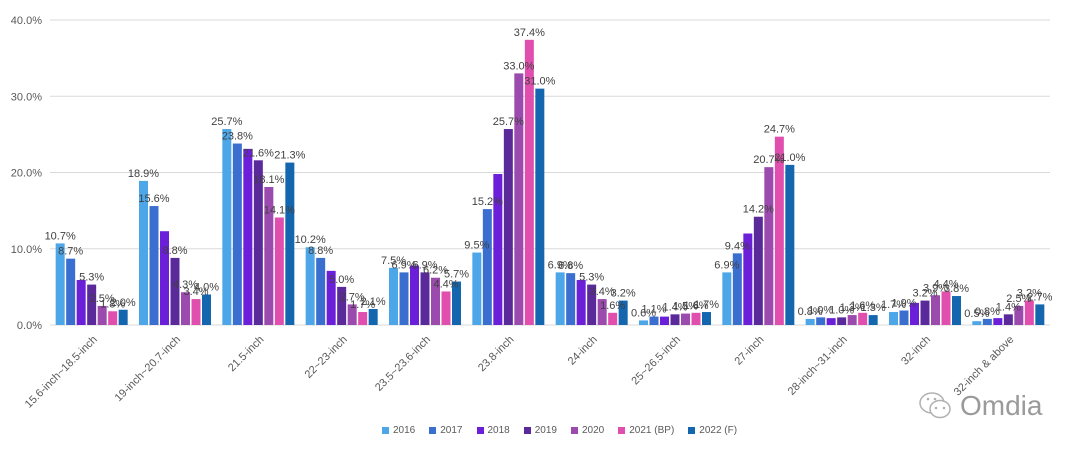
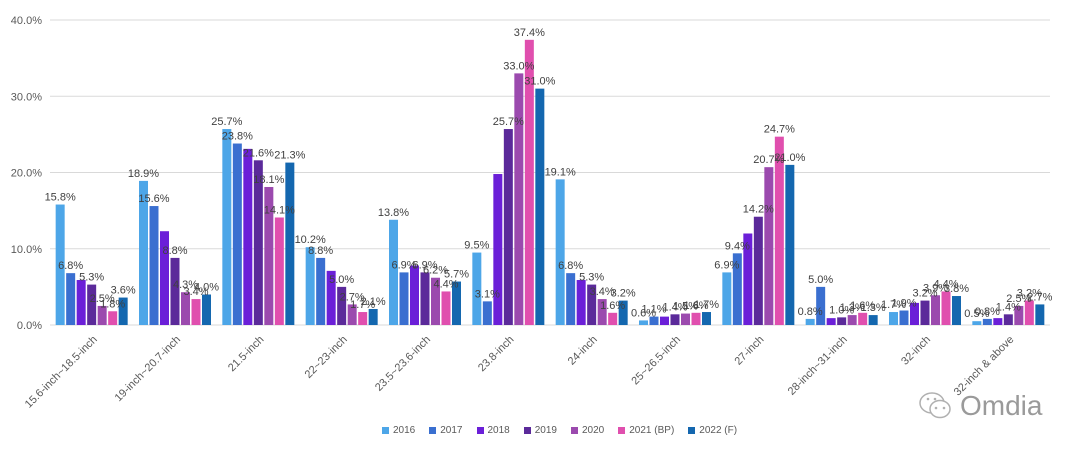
2016/15.6-inch~18.5-inch: 10.7% -> 15.8%
2017/15.6-inch~18.5-inch: 8.7% -> 6.8%
2022 (F)/15.6-inch~18.5-inch: 2.0% -> 3.6%
2016/23.5~23.6-inch: 7.5% -> 13.8%
2017/23.8-inch: 15.2% -> 3.1%
2016/24-inch: 6.9% -> 19.1%
2017/28-inch~31-inch: 1.0% -> 5.0%
